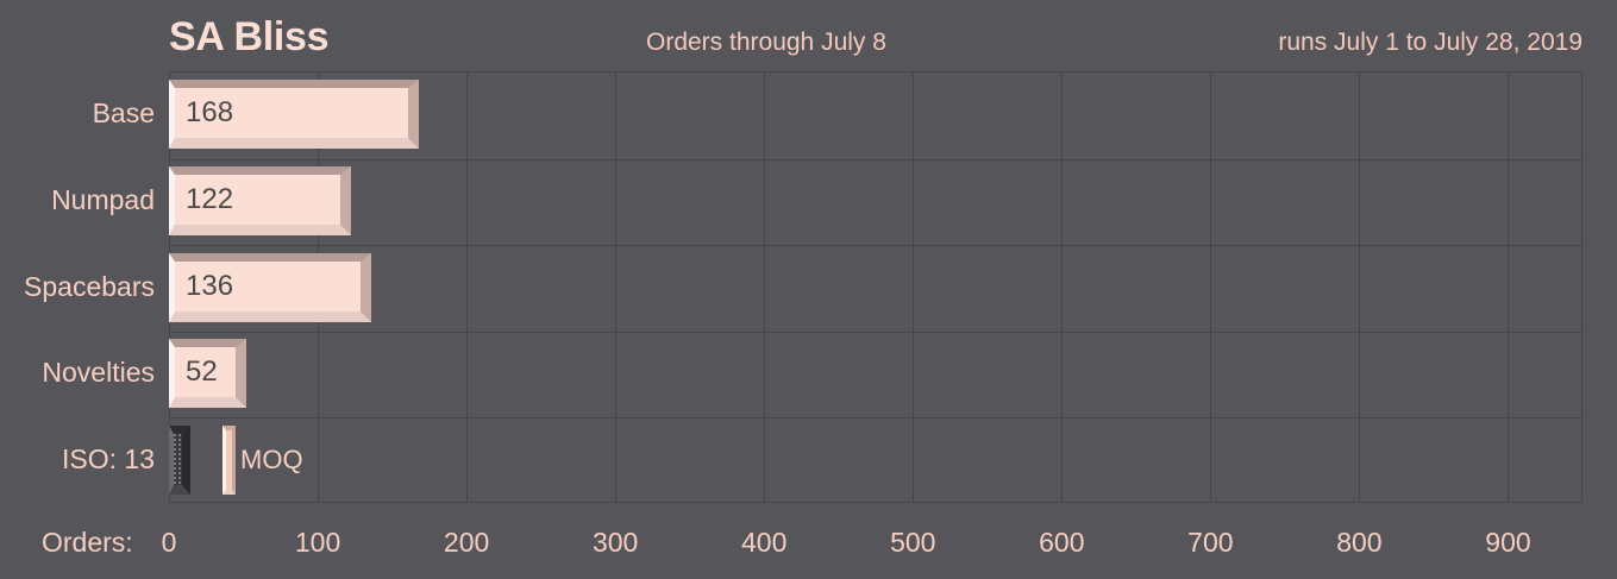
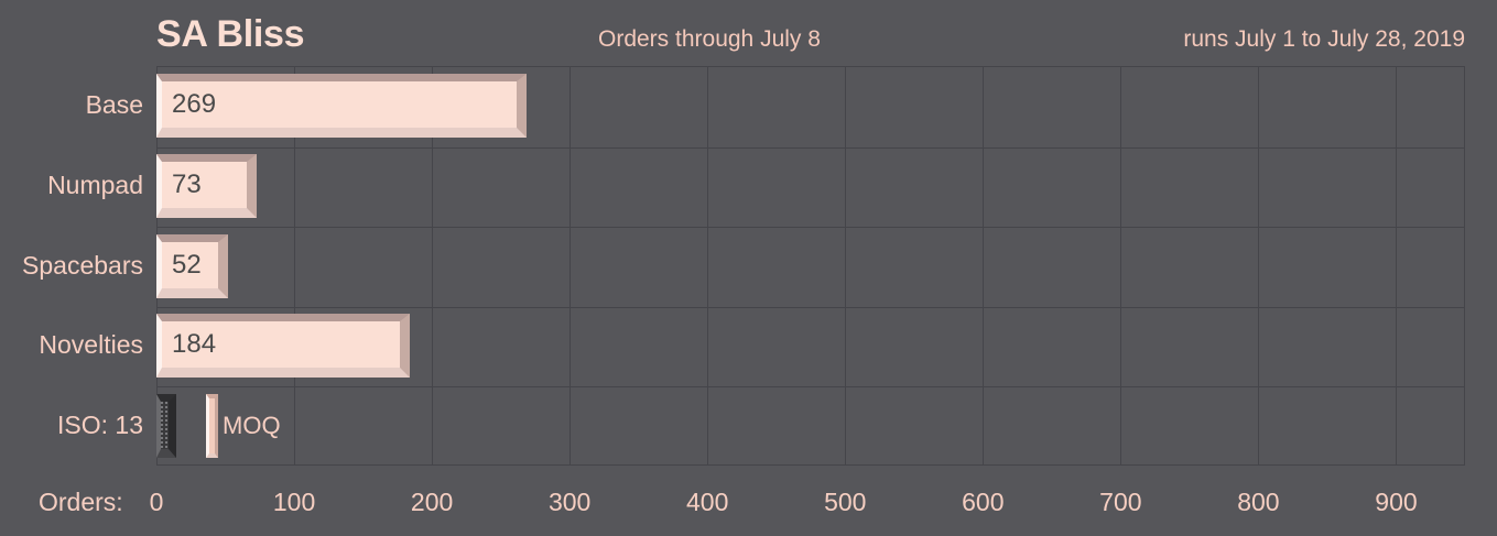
Base: 168 -> 269
Numpad: 122 -> 73
Spacebars: 136 -> 52
Novelties: 52 -> 184
